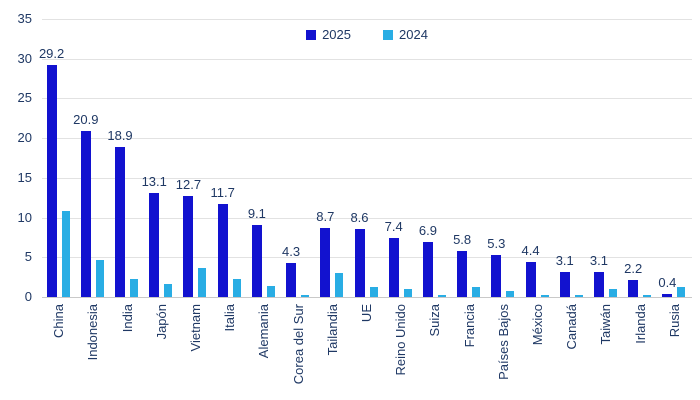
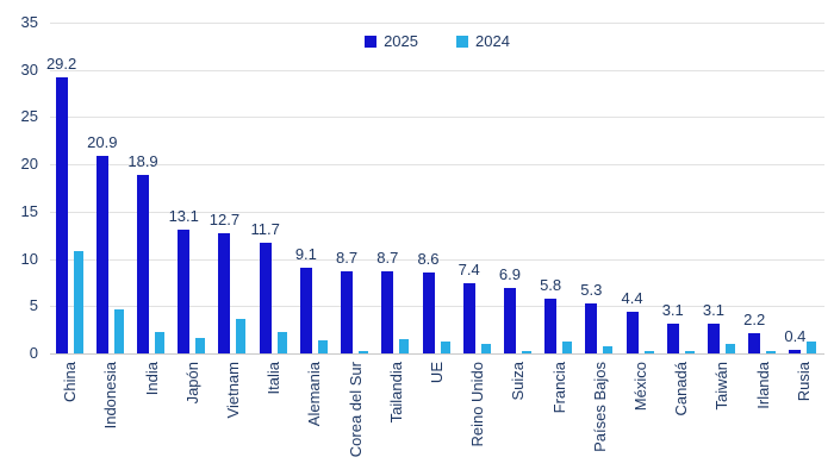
2025/Corea del Sur: 4.3 -> 8.7
2024/Tailandia: 3 -> 2
